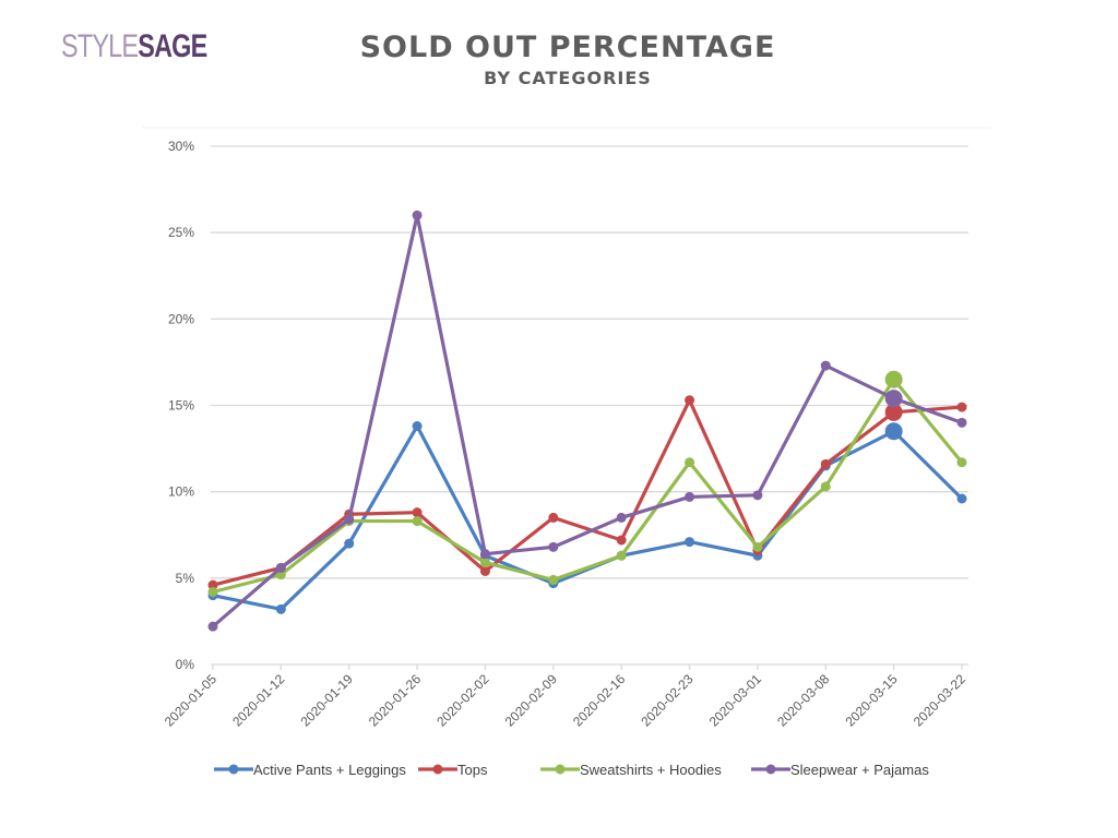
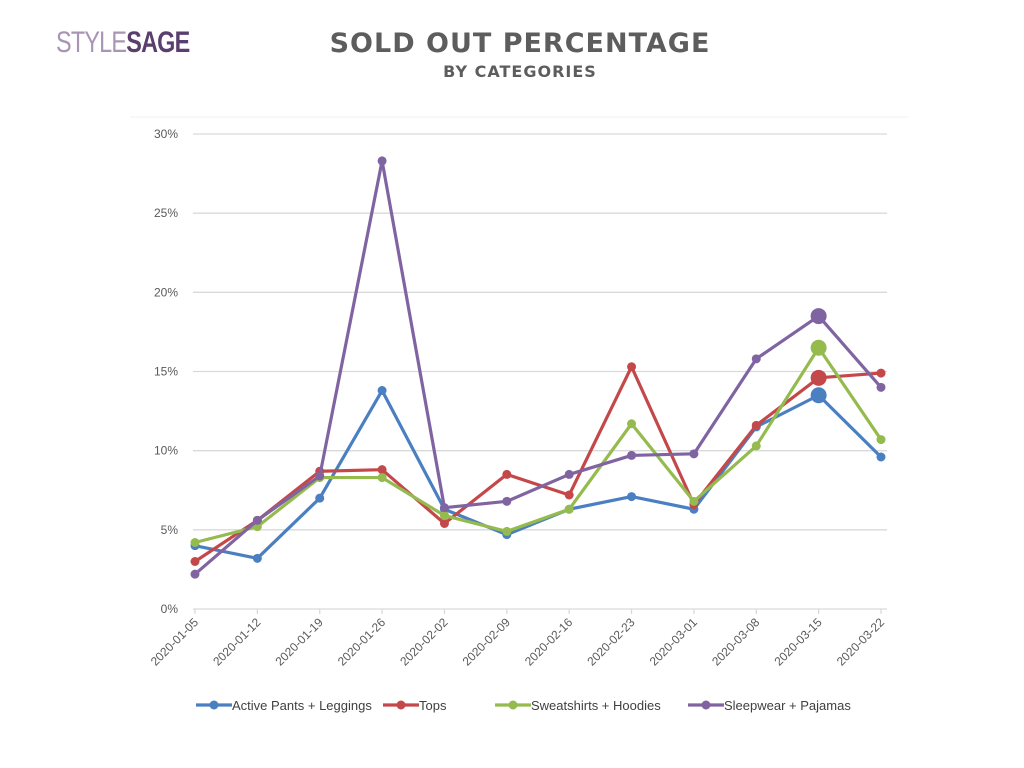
Tops/2020-01-05: 4.6% -> 3.0%
Sleepwear + Pajamas/2020-01-26: 26.0% -> 28.3%
Sleepwear + Pajamas/2020-03-08: 17.3% -> 15.8%
Sleepwear + Pajamas/2020-03-15: 15.4% -> 18.5%
Sweatshirts + Hoodies/2020-03-22: 11.7% -> 10.7%
